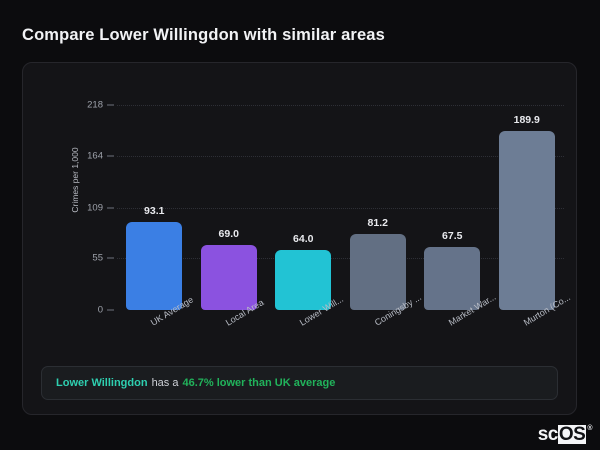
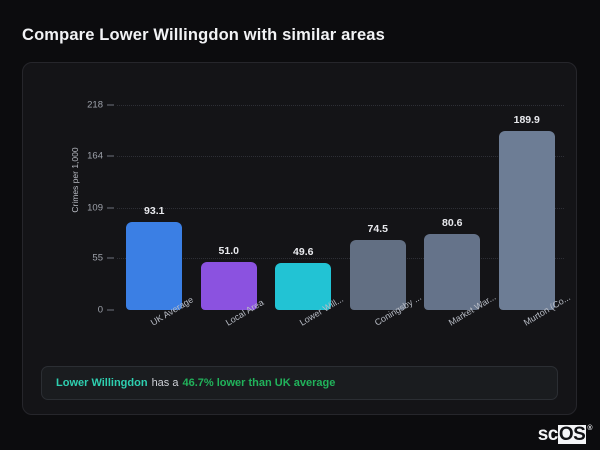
Local Area: 69.0 -> 51.0
Lower Will...: 64.0 -> 49.6
Coningsby ...: 81.2 -> 74.5
Market War...: 67.5 -> 80.6
